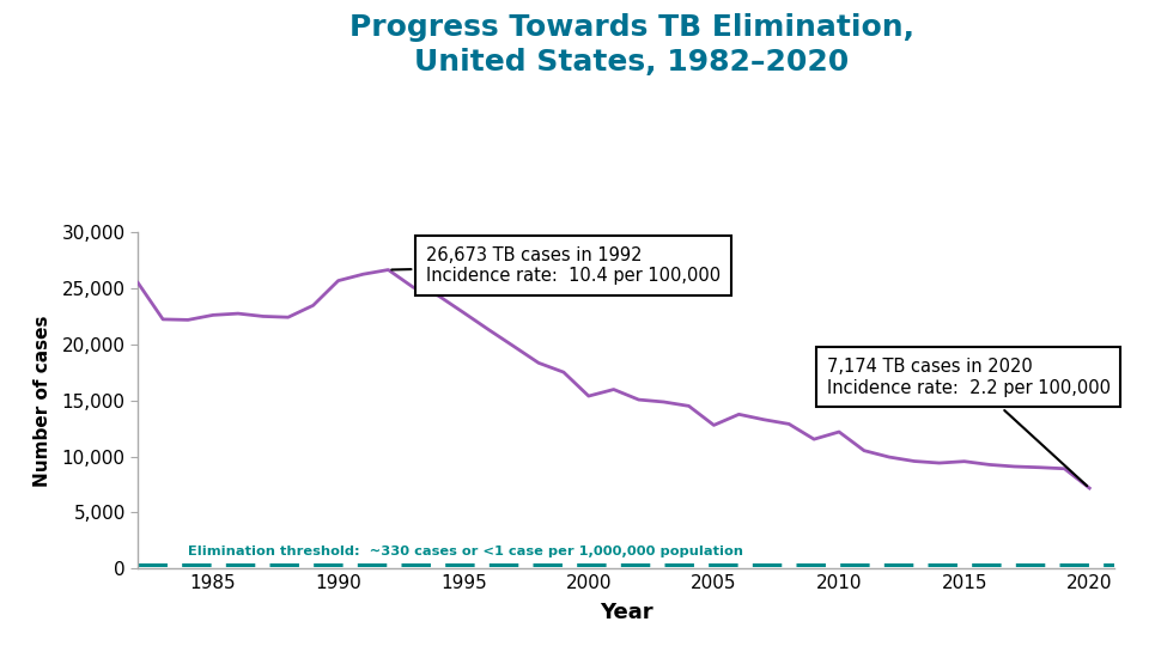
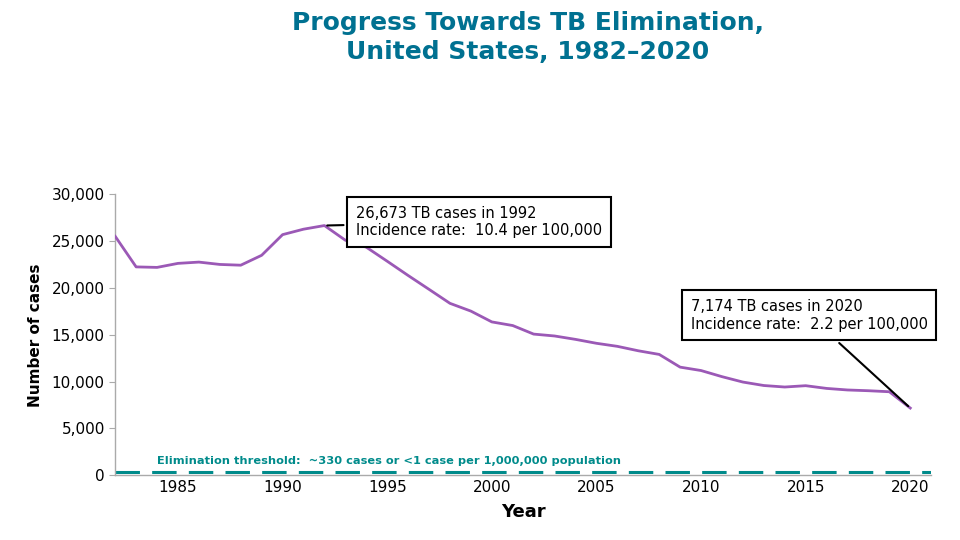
2000: 15,400 -> 16,400
2005: 12,800 -> 14,100
2010: 12,200 -> 11,200
